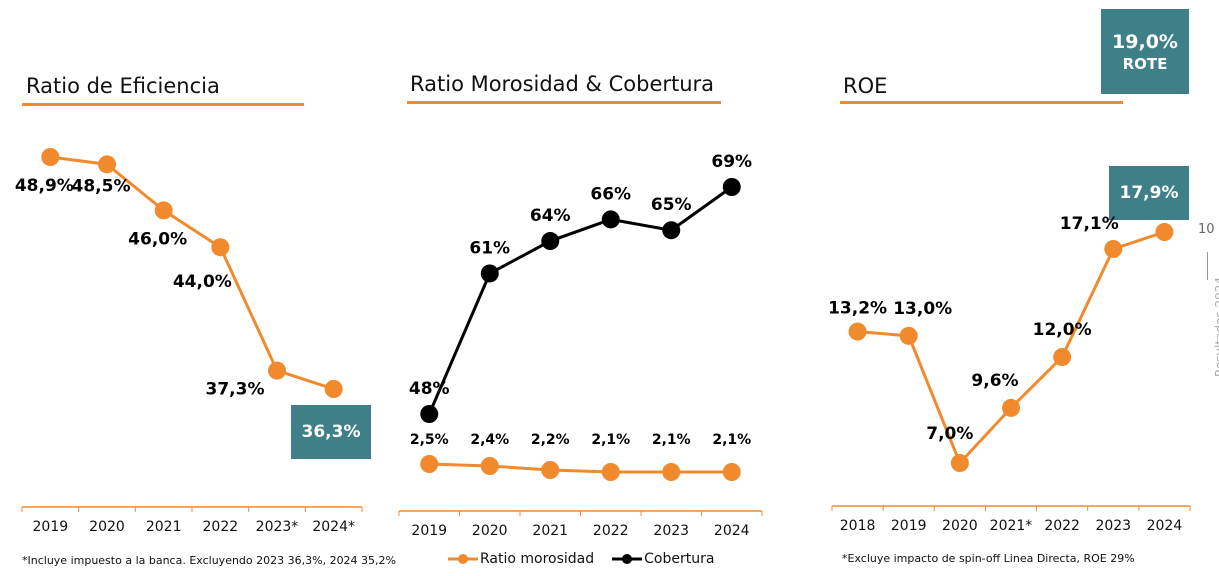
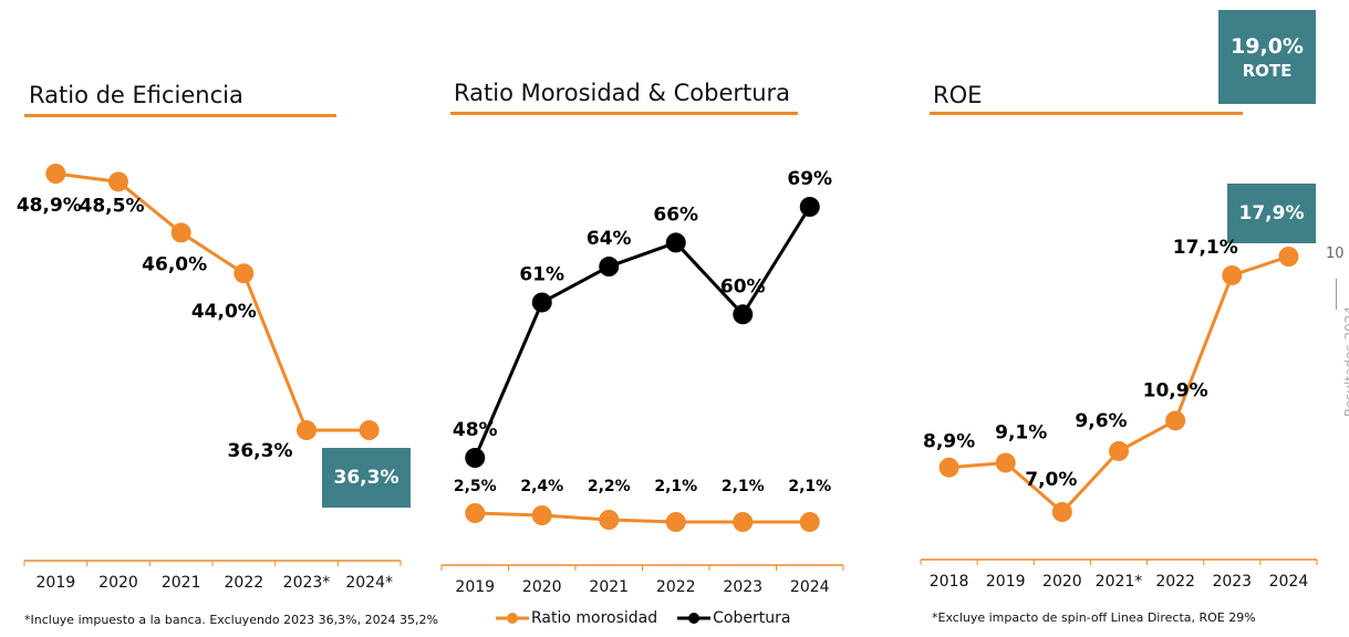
Ratio de Eficiencia/2023*: 37,3% -> 36,3%
Ratio Morosidad & Cobertura/Cobertura/2023: 65% -> 60%
ROE/2018: 13,2% -> 8,9%
ROE/2019: 13,0% -> 9,1%
ROE/2022: 12,0% -> 10,9%
